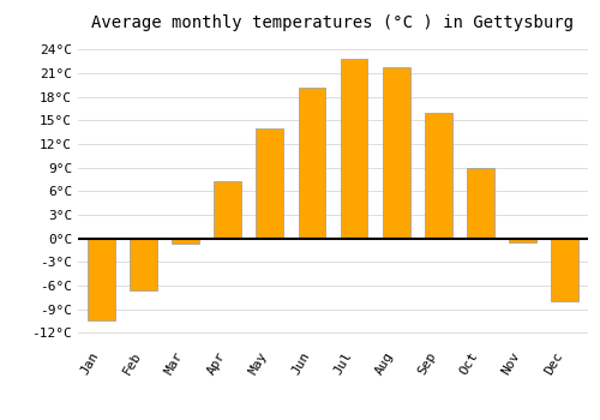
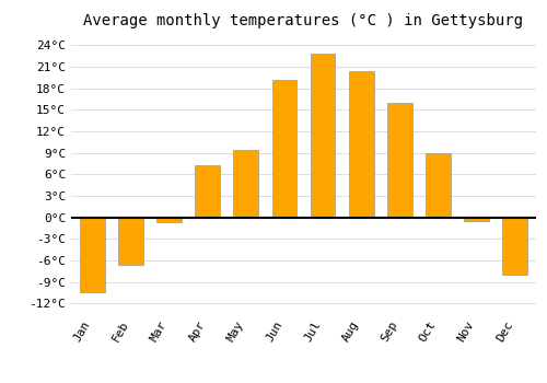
May: 14.0°C -> 9.4°C
Aug: 21.7°C -> 20.4°C
